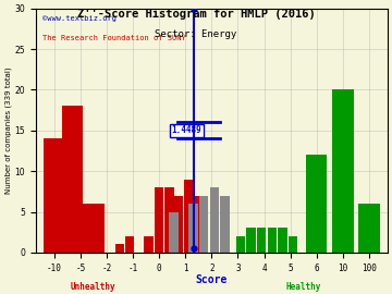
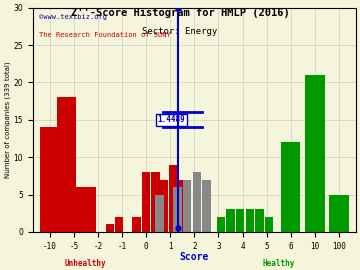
10: 20 -> 21
100: 6 -> 5
